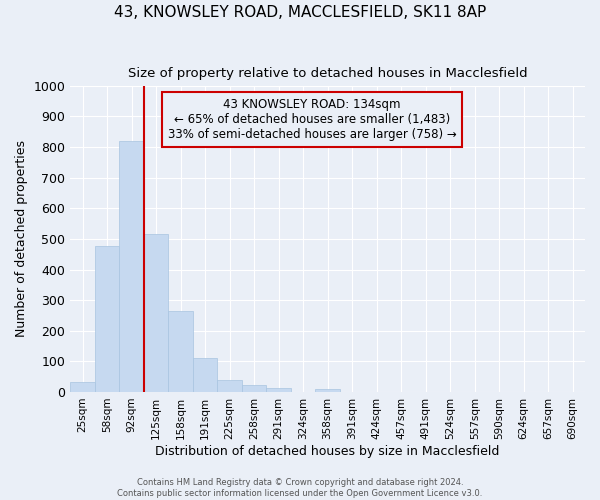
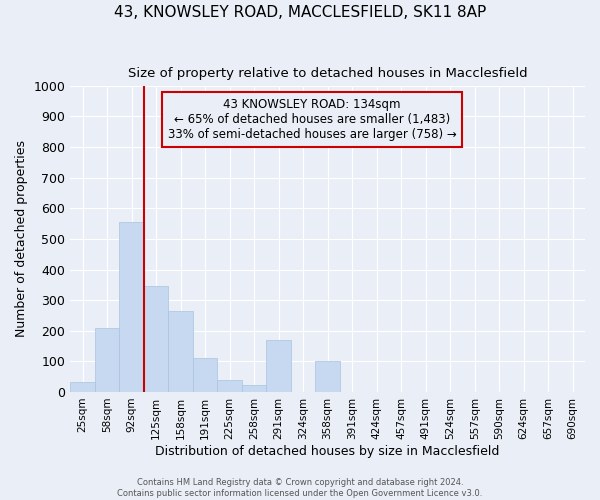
58sqm: 478 -> 210
92sqm: 820 -> 555
125sqm: 515 -> 345
291sqm: 12 -> 170
358sqm: 10 -> 100
